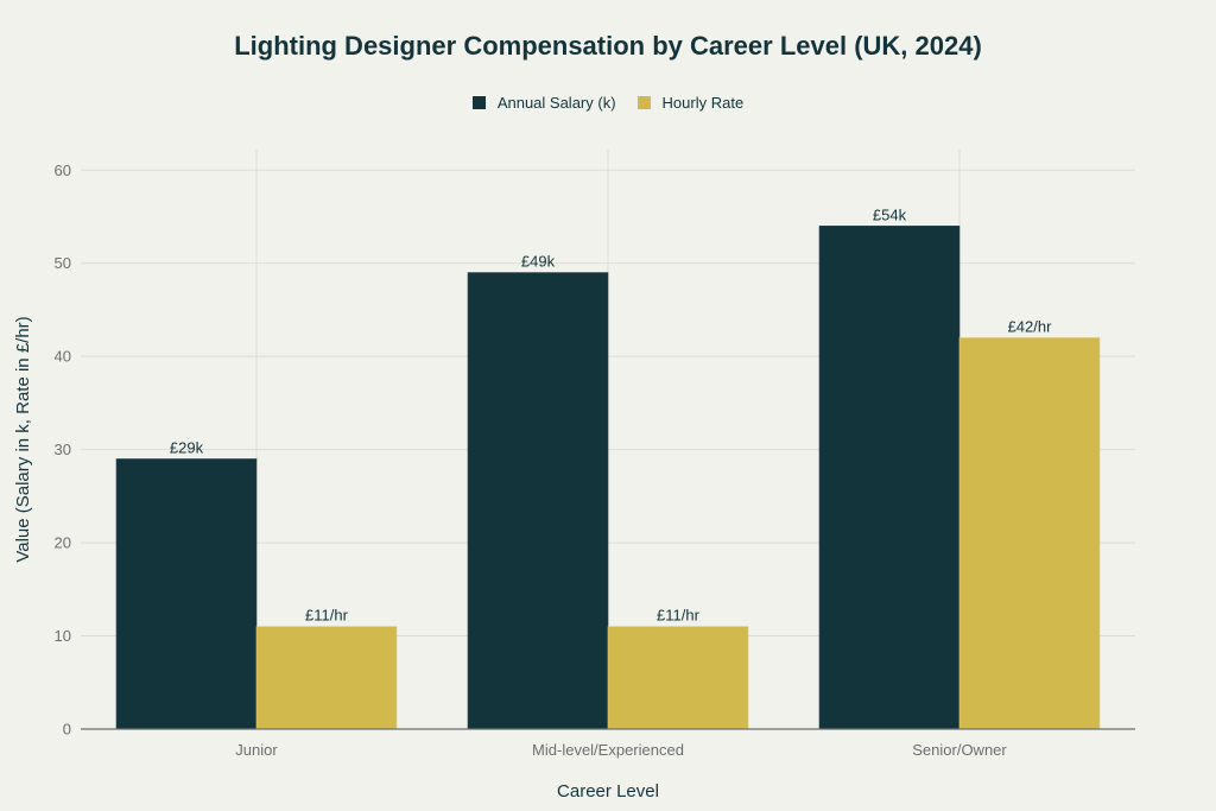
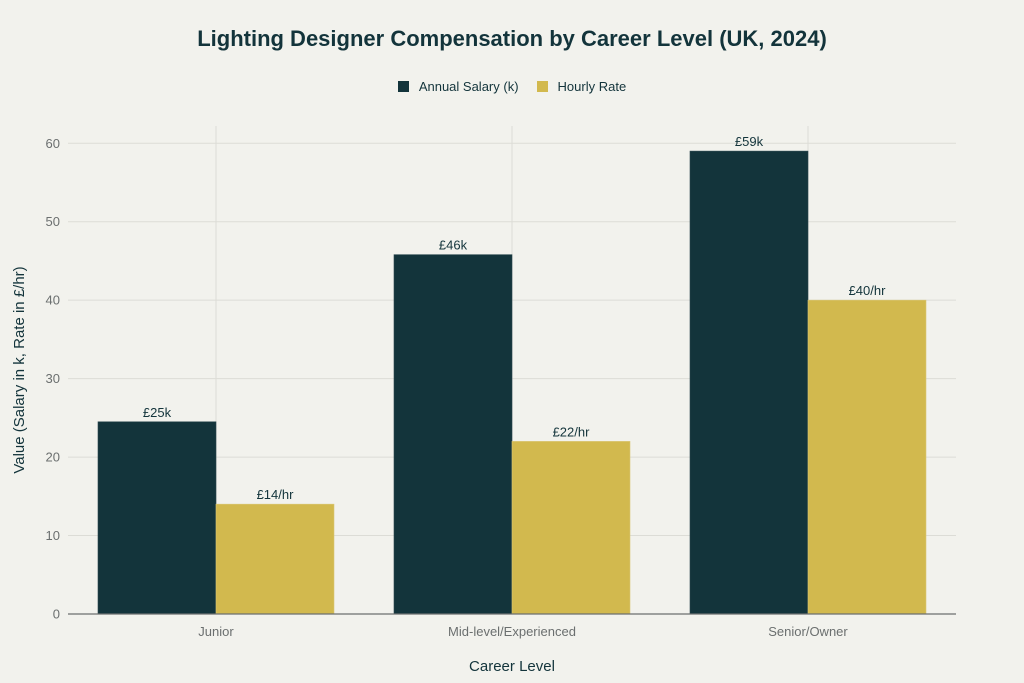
Annual Salary (k)/Junior: £29k -> £25k
Hourly Rate/Junior: 11 -> 14
Annual Salary (k)/Mid-level/Experienced: £49k -> £46k
Hourly Rate/Mid-level/Experienced: 11 -> 22
Annual Salary (k)/Senior/Owner: £54k -> £59k
Hourly Rate/Senior/Owner: 42 -> 40
